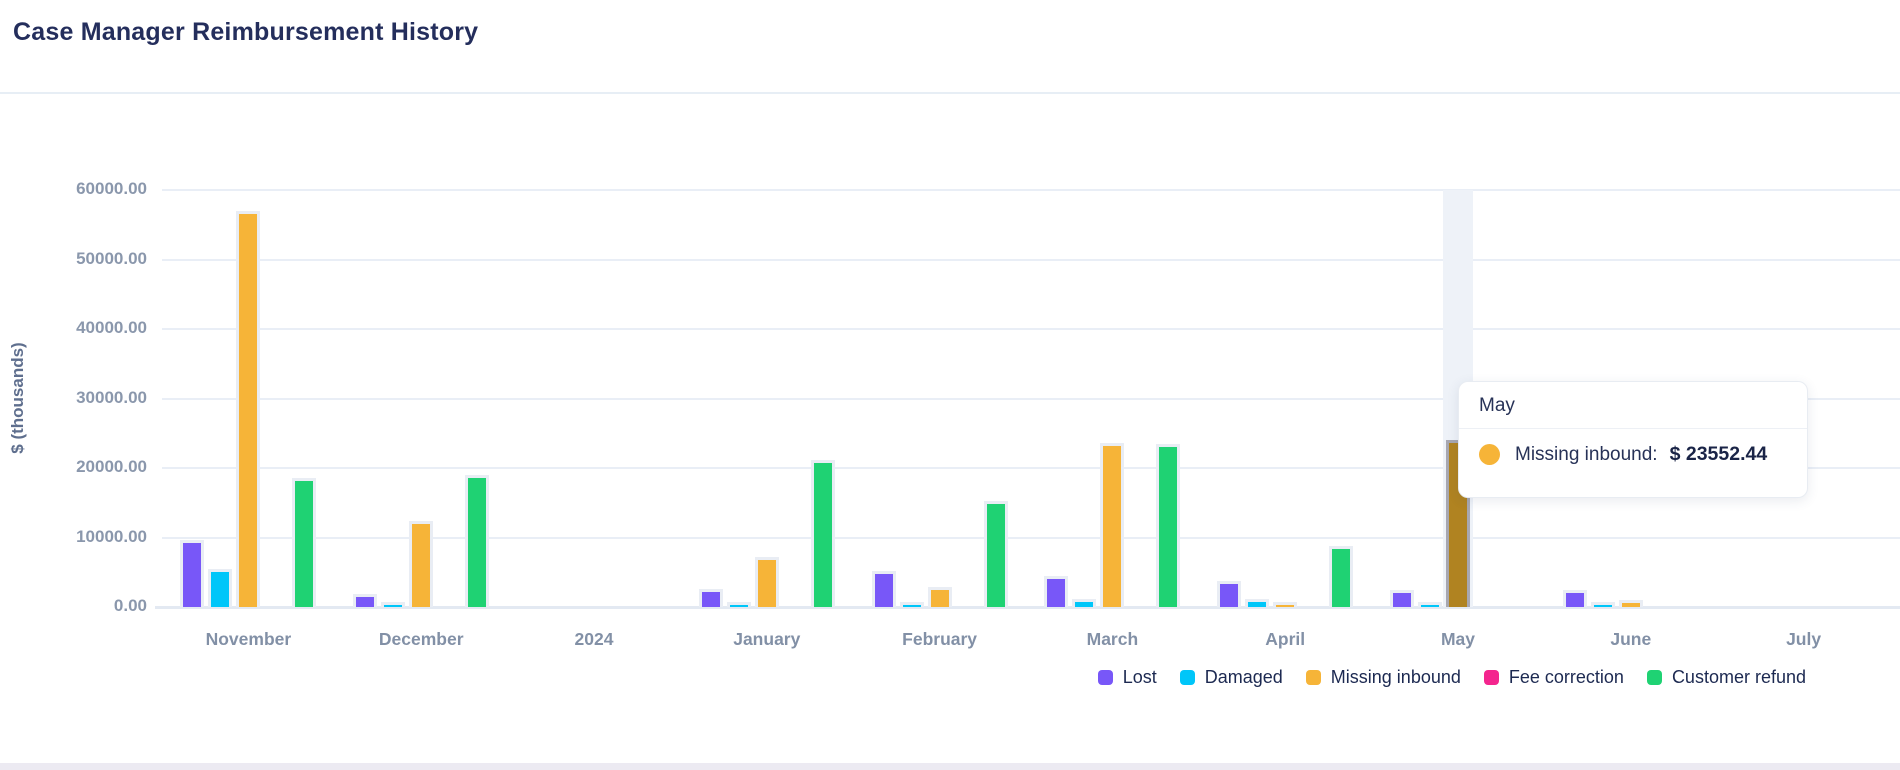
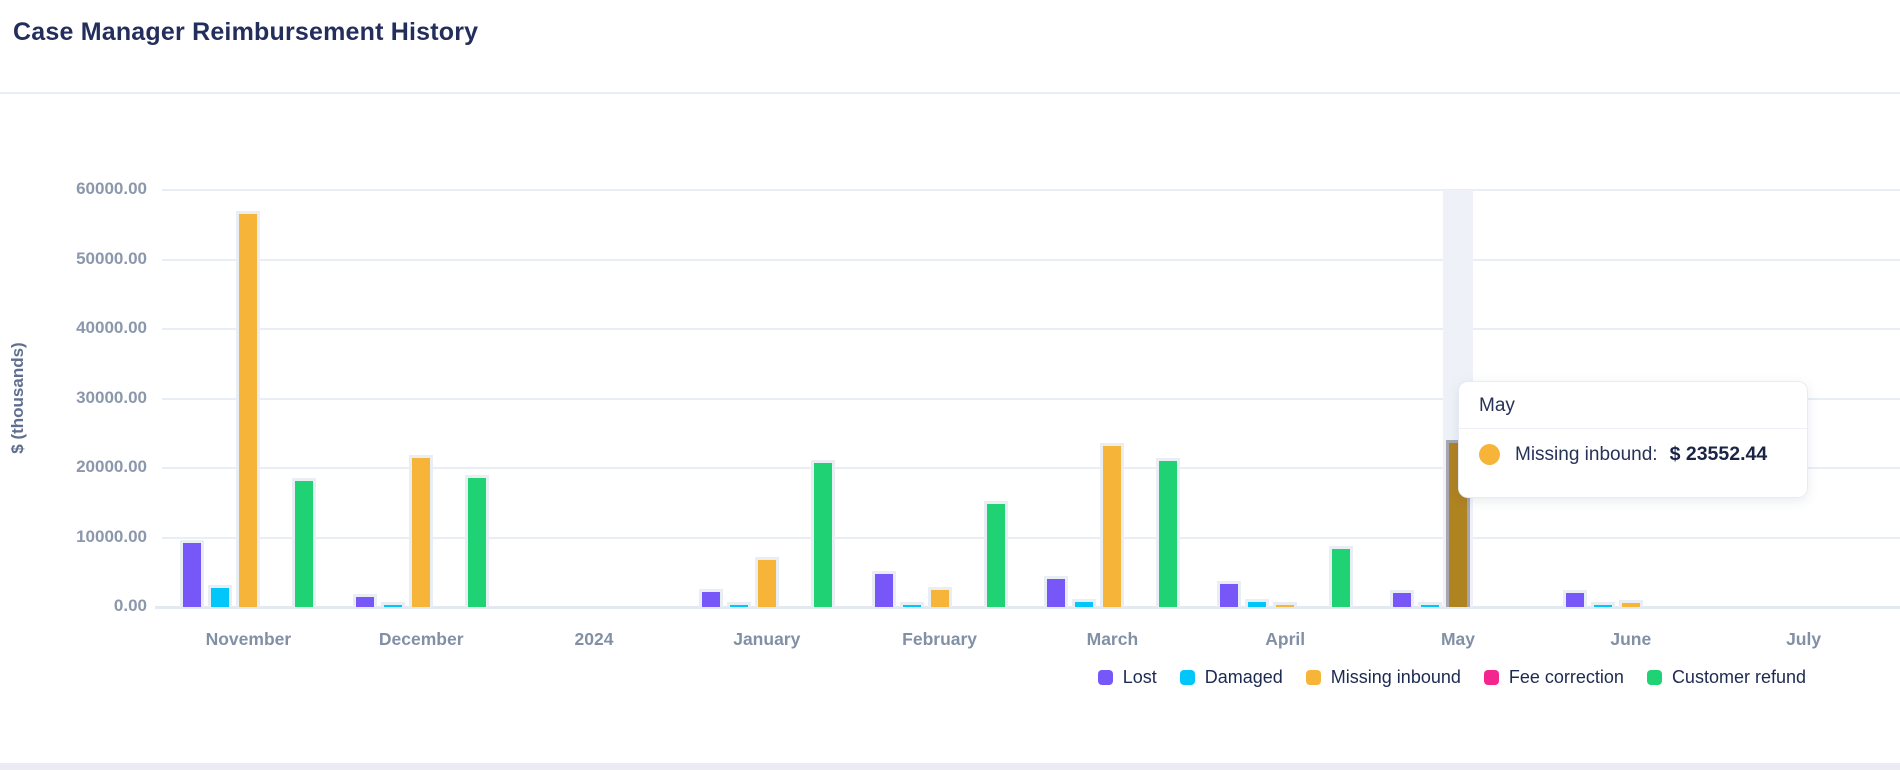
Damaged/November: 5000 -> 3000
Missing inbound/December: 12000 -> 21000
Customer refund/March: 23000 -> 21000
